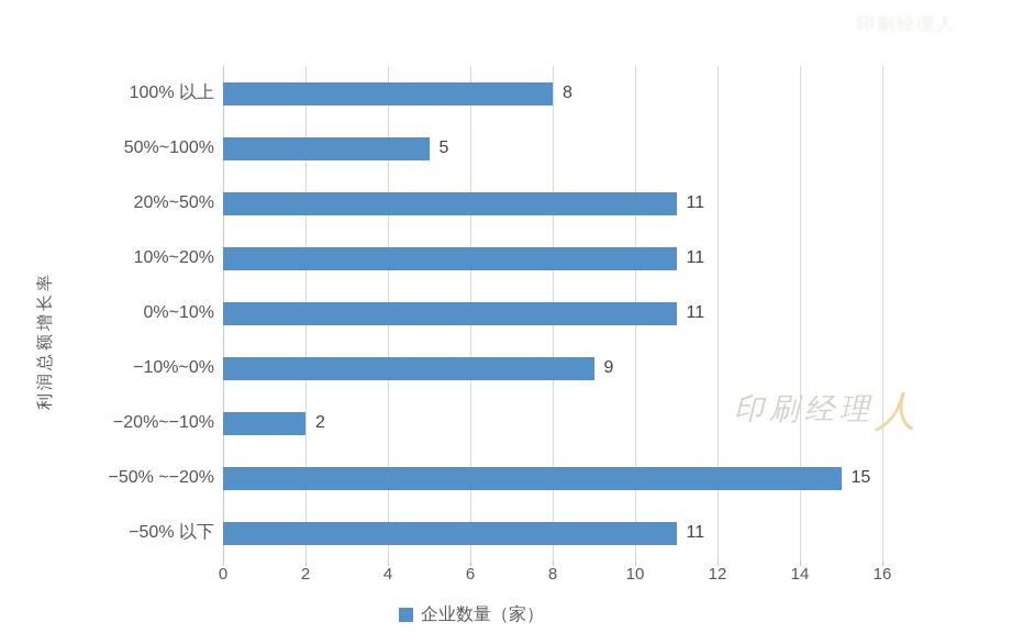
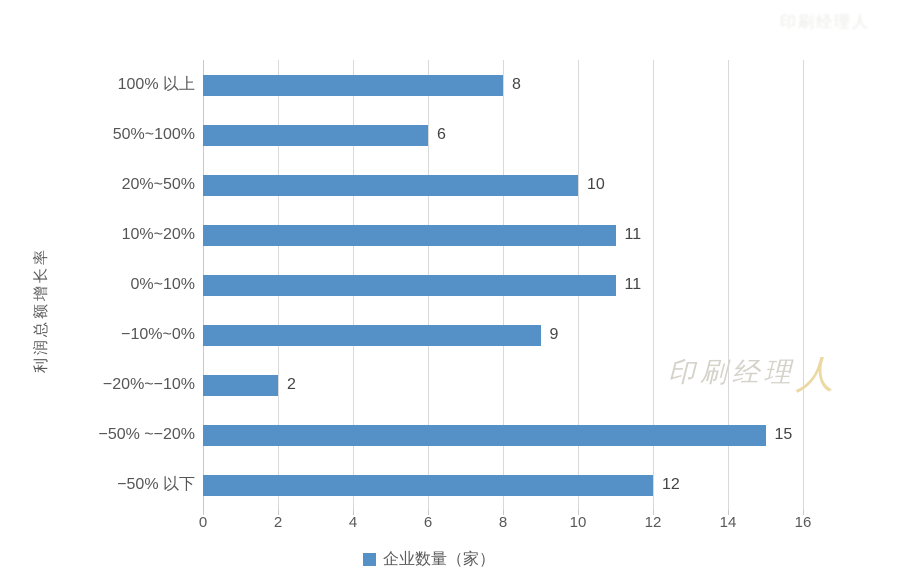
50%~100%: 5 -> 6
20%~50%: 11 -> 10
−50% 以下: 11 -> 12
